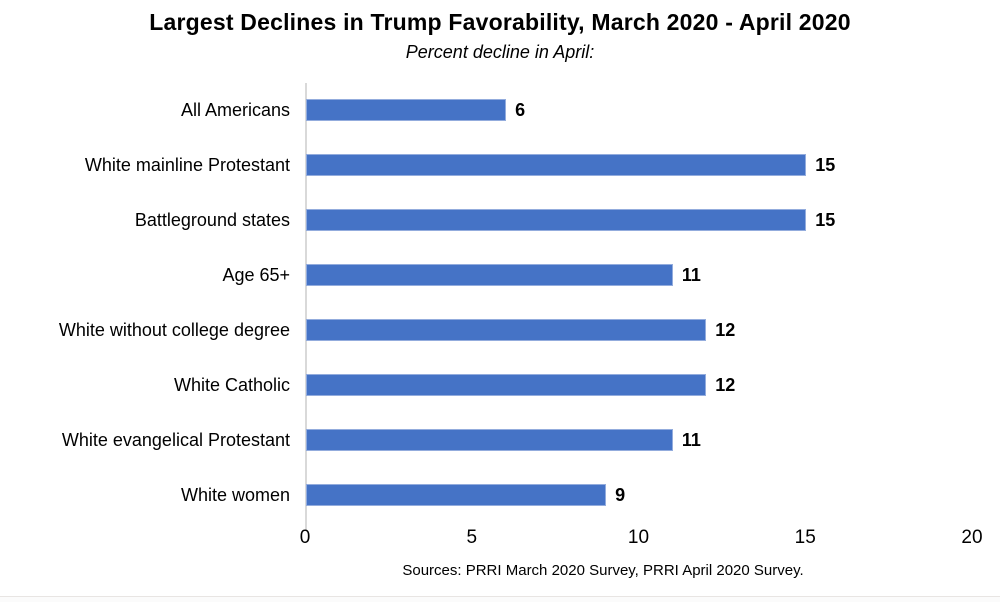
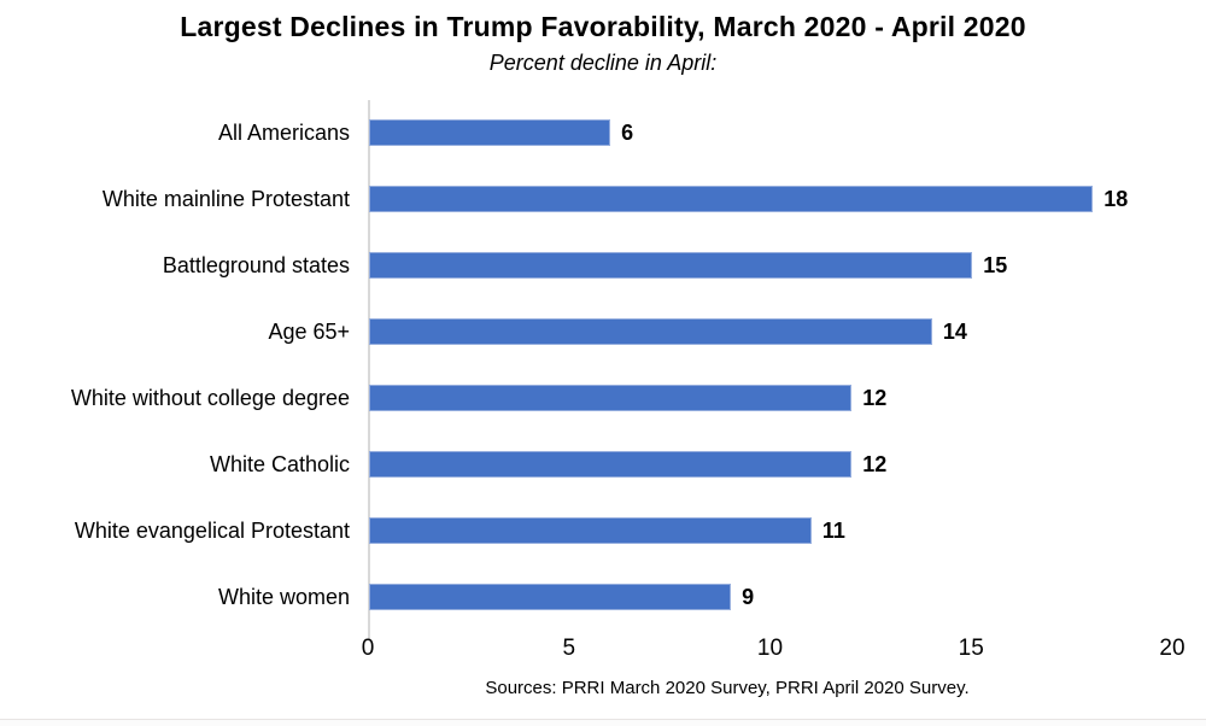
White mainline Protestant: 15 -> 18
Age 65+: 11 -> 14
